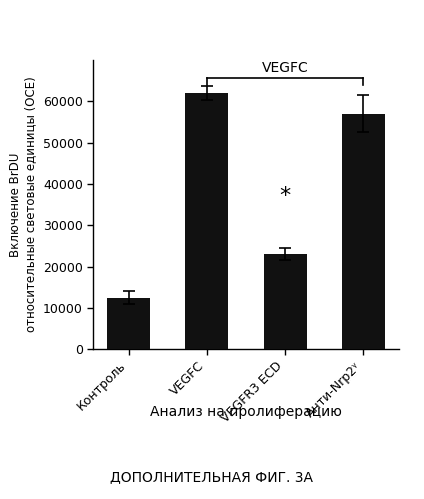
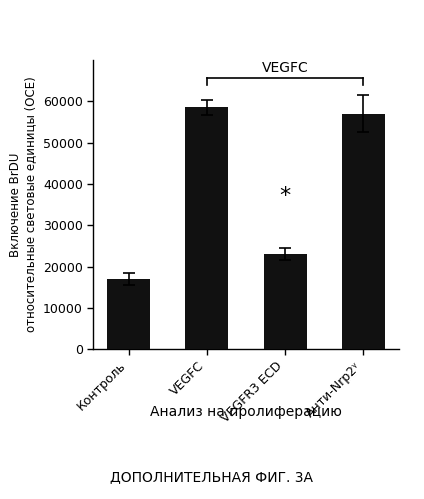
Контроль: 12500 -> 17000
VEGFC: 62000 -> 58500
